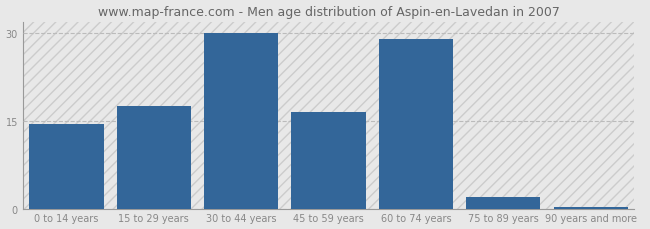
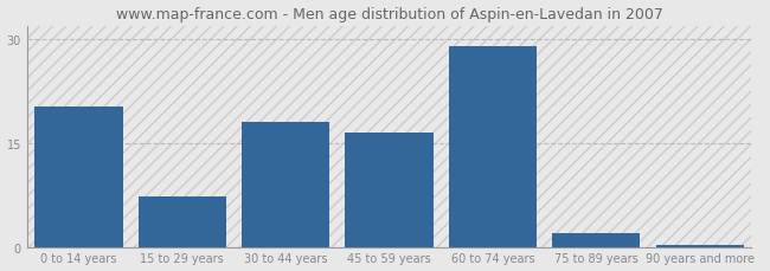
0 to 14 years: 14.5 -> 20.2
15 to 29 years: 17.5 -> 7.2
30 to 44 years: 30.0 -> 18.0
